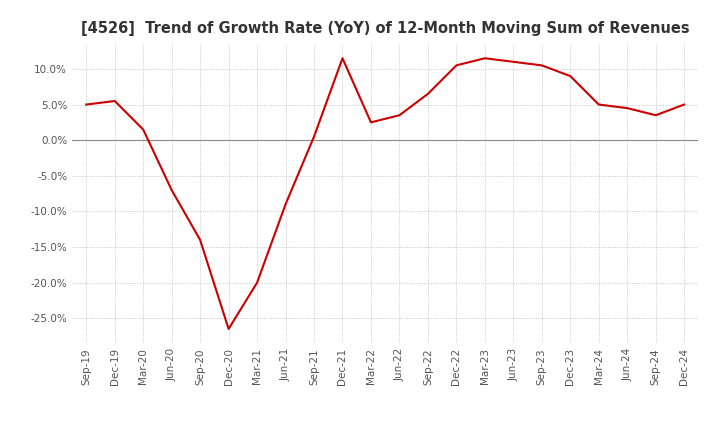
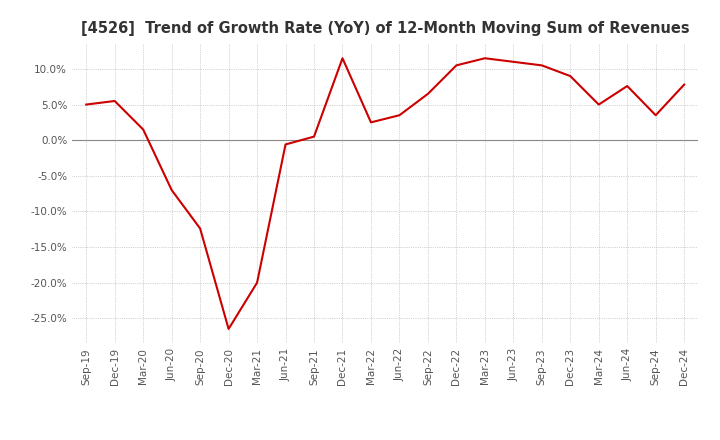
Sep-20: -14.0% -> -12.4%
Jun-21: -9.0% -> -0.6%
Jun-24: 4.5% -> 7.6%
Dec-24: 5.0% -> 7.8%
